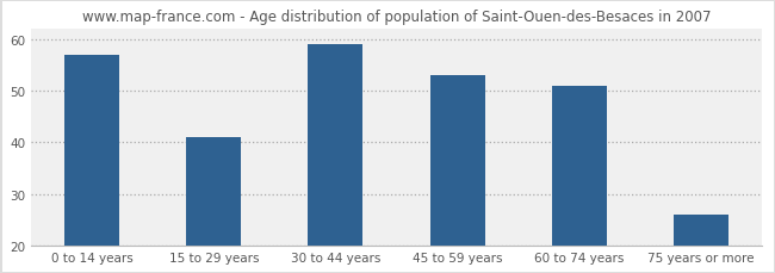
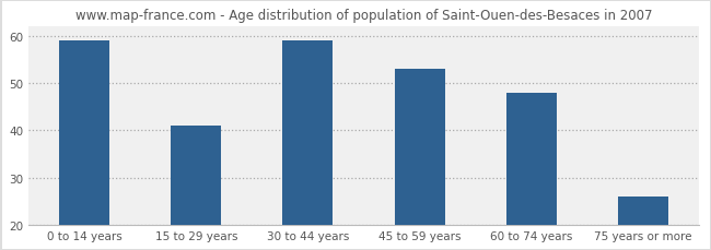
0 to 14 years: 57 -> 59
60 to 74 years: 51 -> 48
